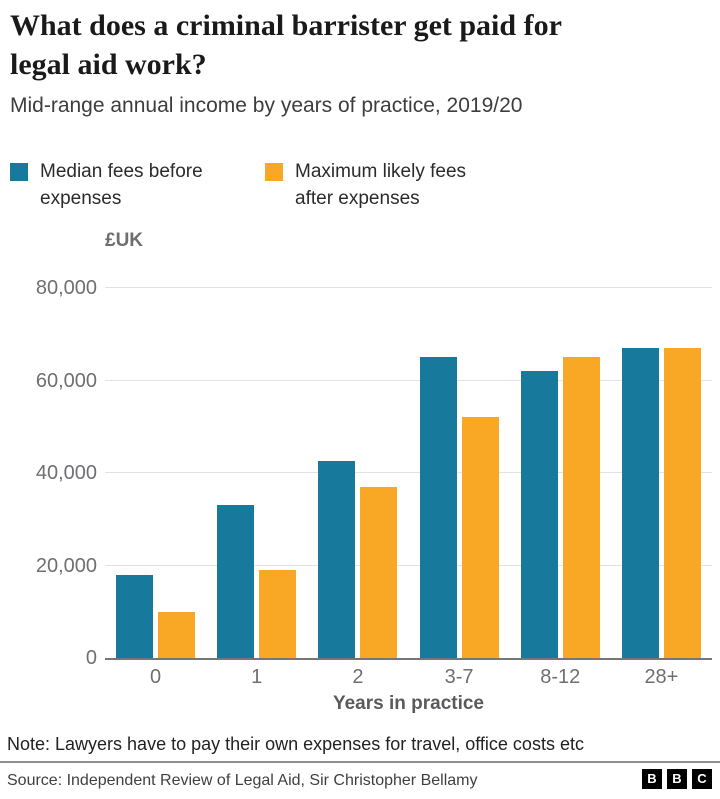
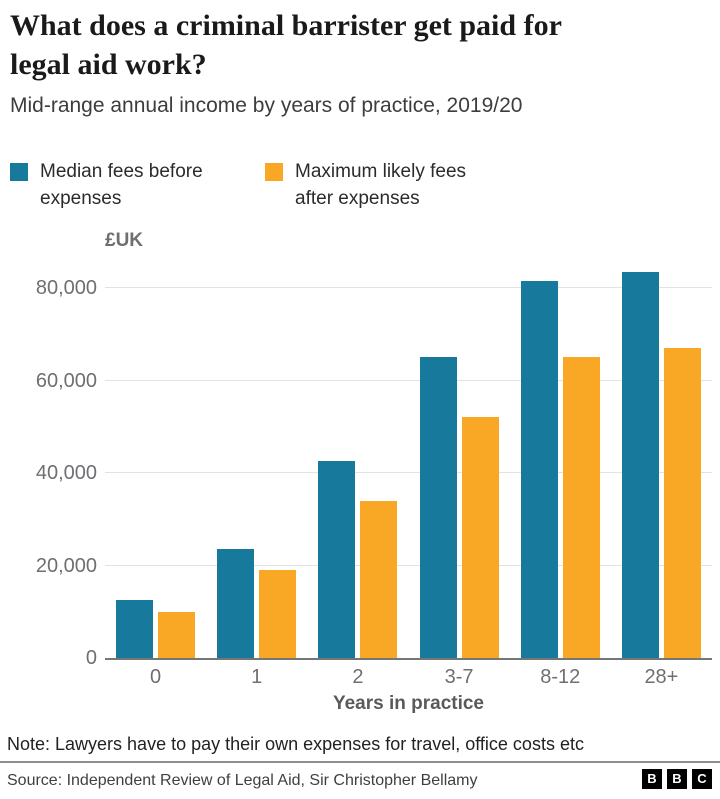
Median fees before expenses/0: 18000 -> 12000
Median fees before expenses/1: 33000 -> 24000
Maximum likely fees after expenses/2: 37000 -> 34000
Median fees before expenses/8-12: 62000 -> 82000
Median fees before expenses/28+: 67000 -> 84000
